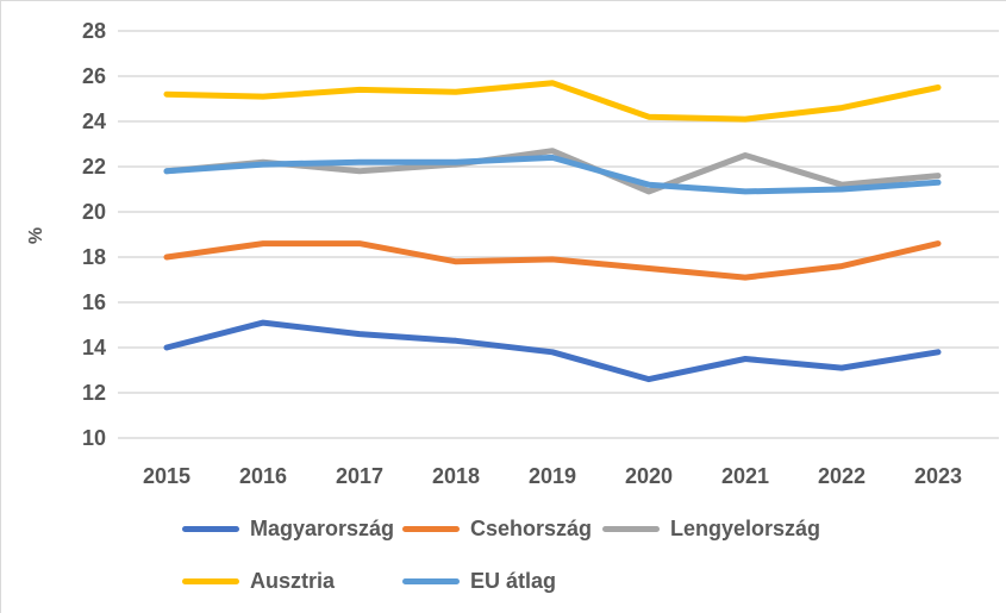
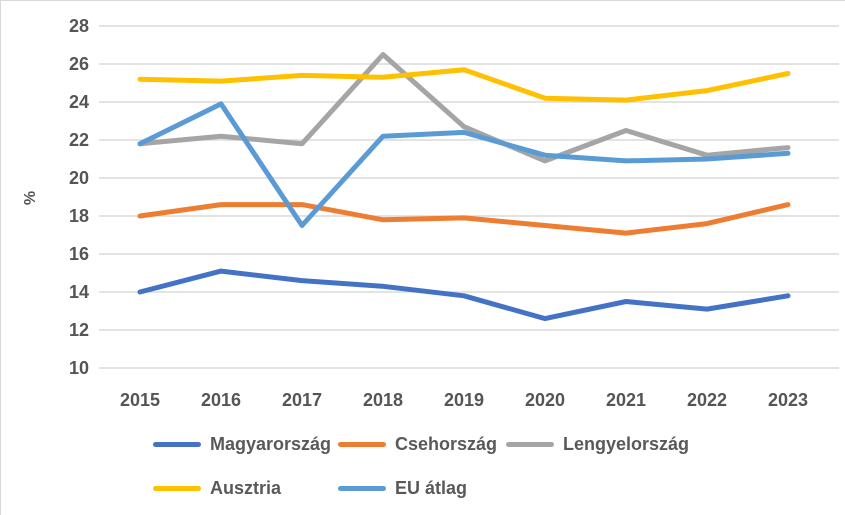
EU átlag/2016: 22.1 -> 23.9
EU átlag/2017: 22.2 -> 17.5
Lengyelország/2018: 22.1 -> 26.5
